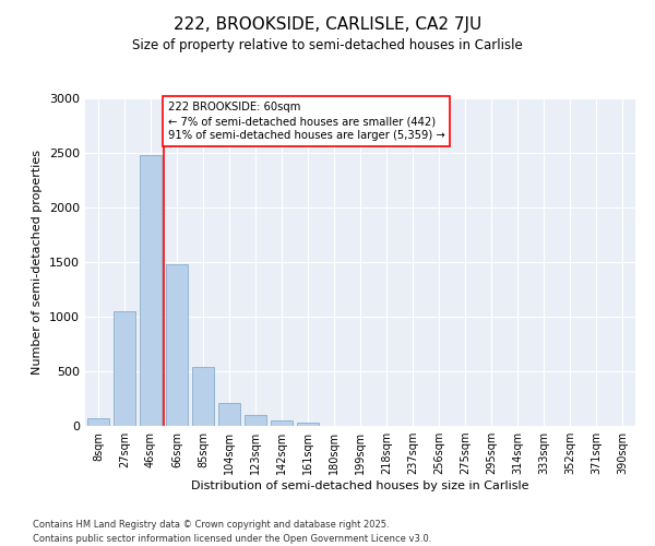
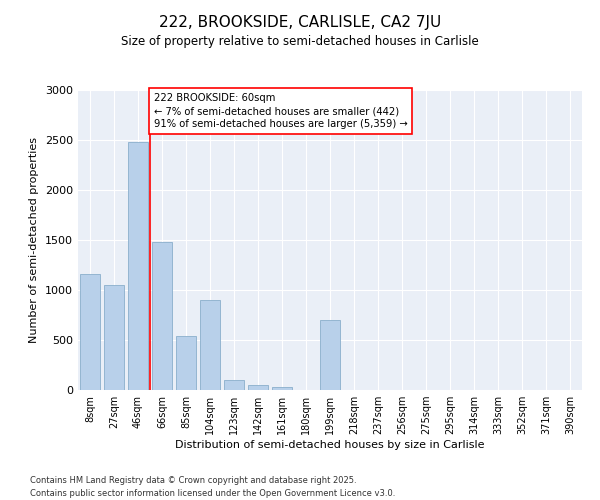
8sqm: 70 -> 1160
104sqm: 210 -> 900
199sqm: 0 -> 700
